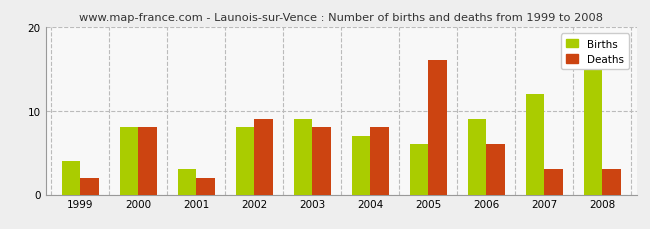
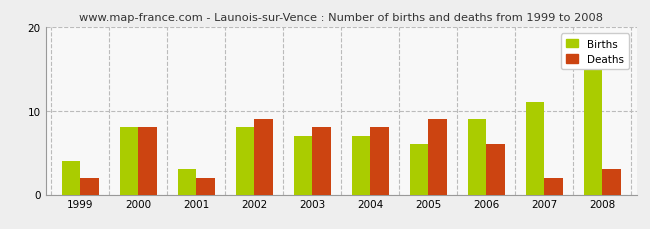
Births/2003: 9 -> 7
Deaths/2005: 16 -> 9
Births/2007: 12 -> 11
Deaths/2007: 3 -> 2
